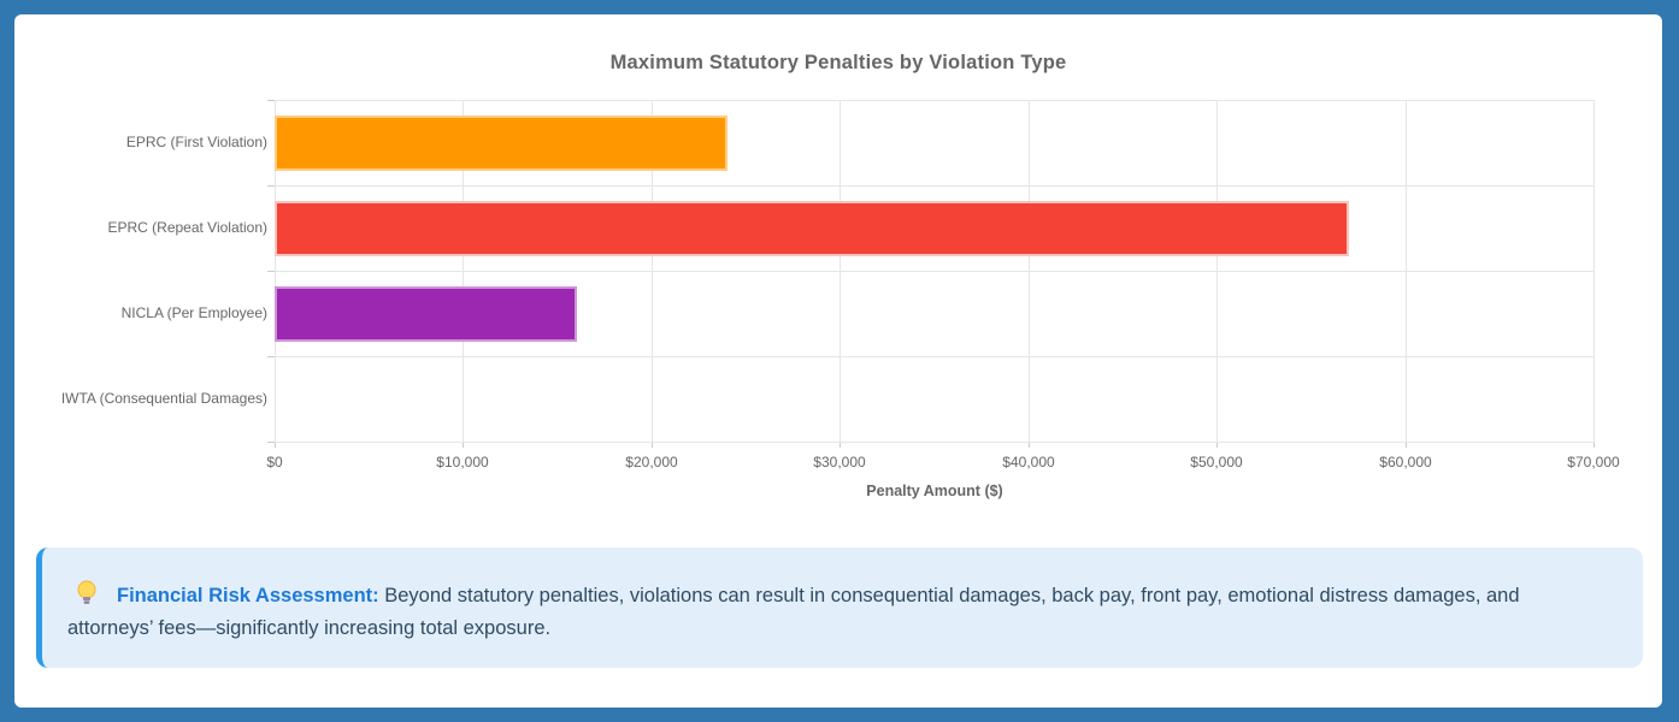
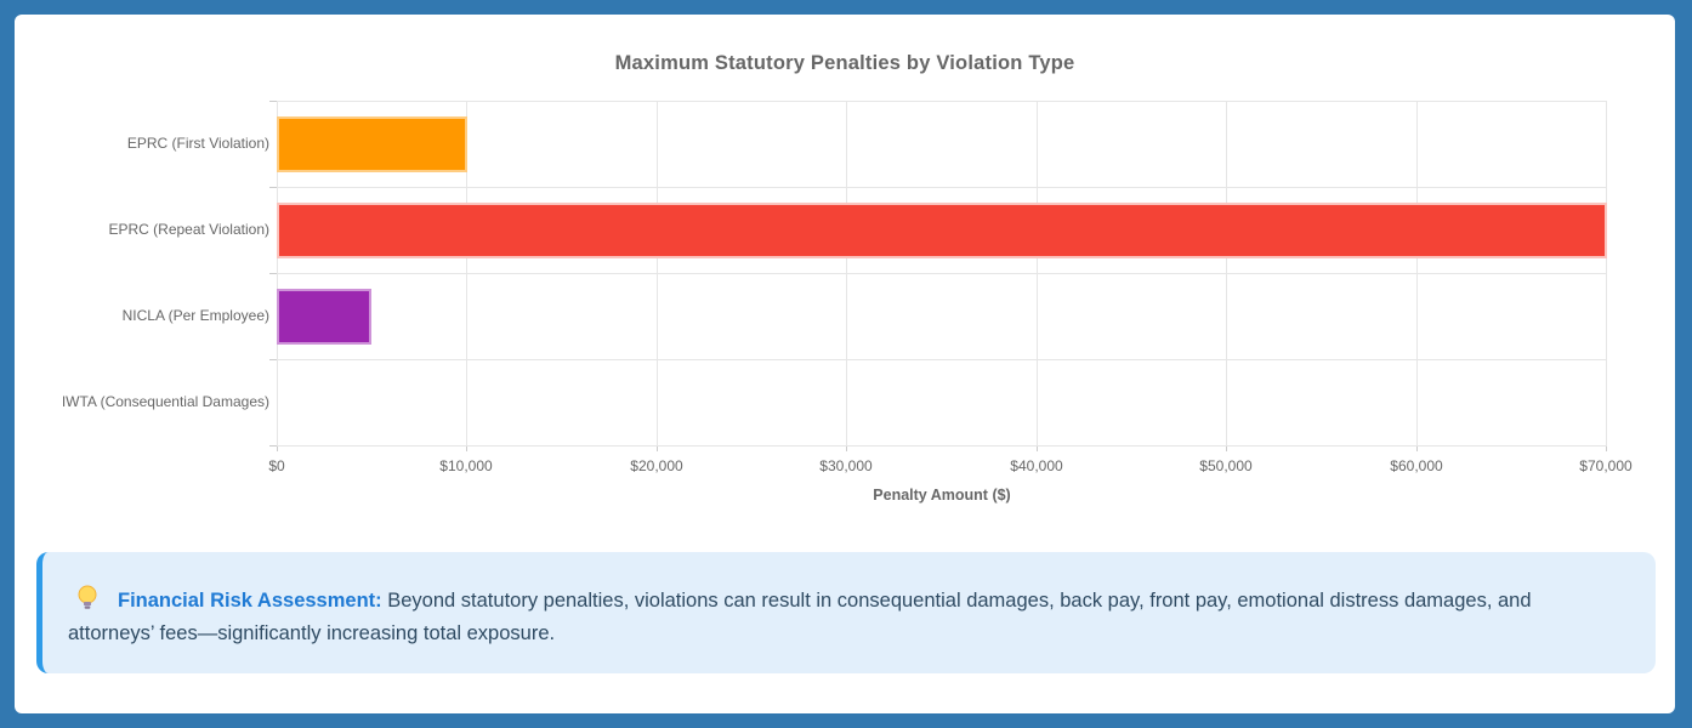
EPRC (First Violation): $24000 -> $10000
EPRC (Repeat Violation): $57000 -> $70000
NICLA (Per Employee): $16000 -> $5000
